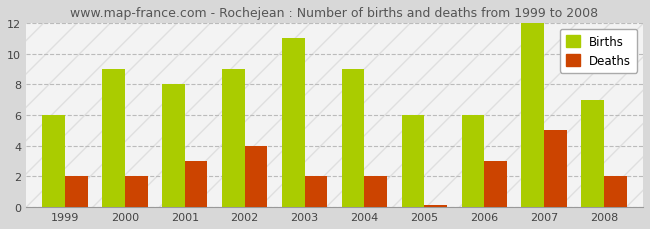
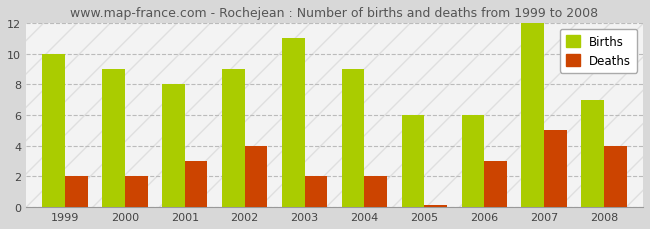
Births/1999: 6 -> 10
Deaths/2008: 2.0 -> 4.0
